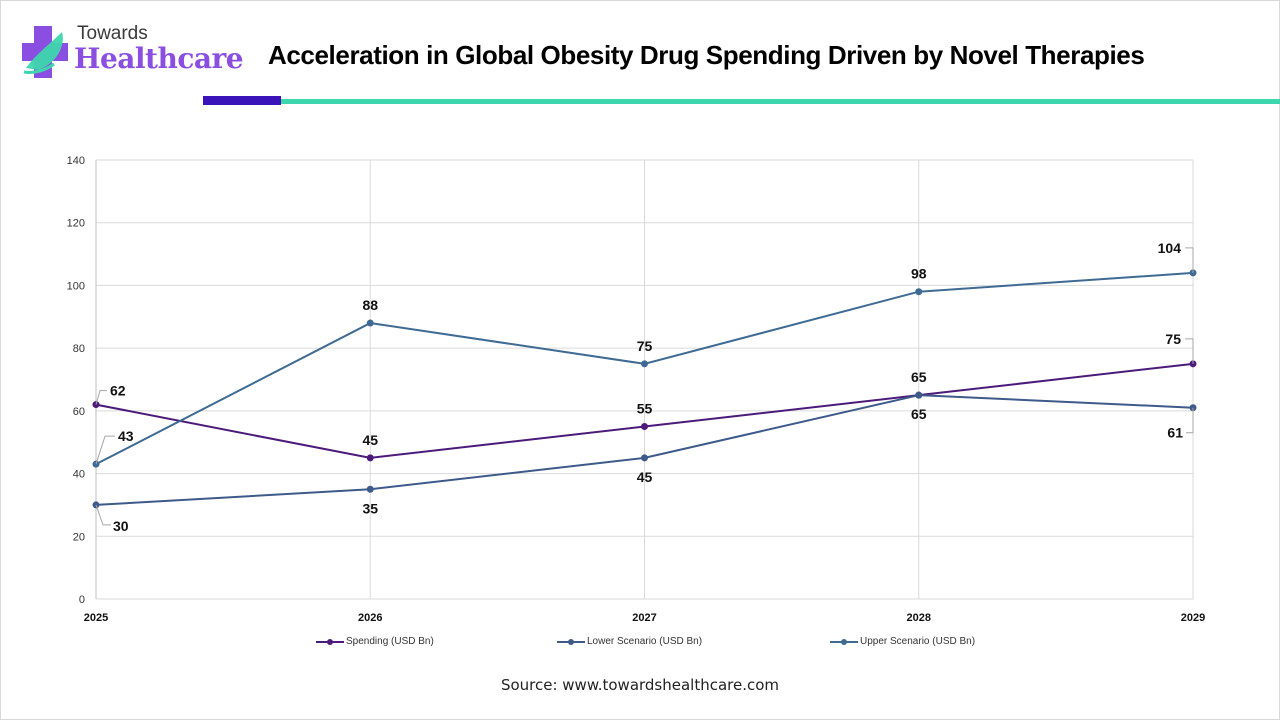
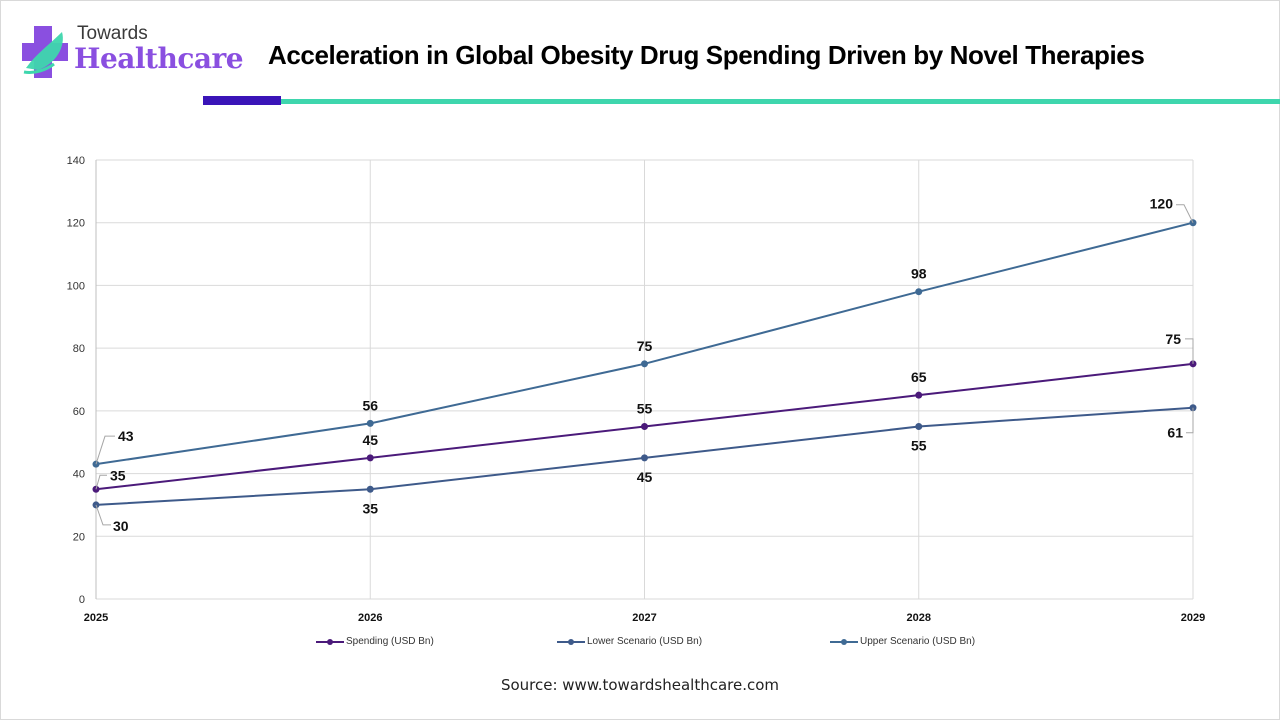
Spending (USD Bn)/2025: 62 -> 35
Upper Scenario (USD Bn)/2026: 88 -> 56
Lower Scenario (USD Bn)/2028: 65 -> 55
Upper Scenario (USD Bn)/2029: 104 -> 120
